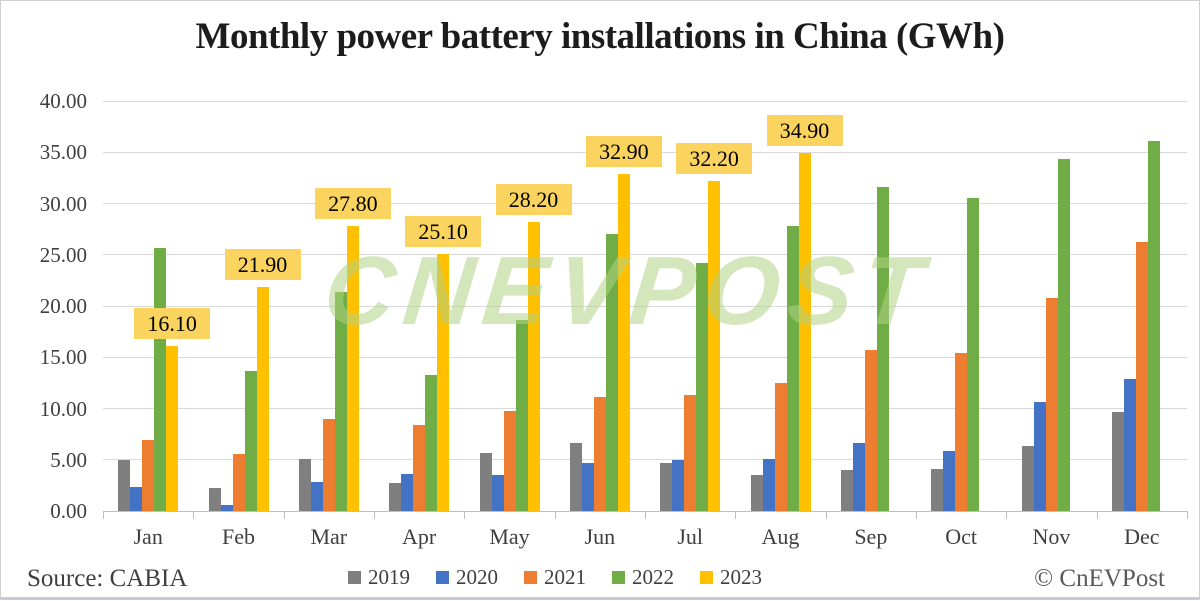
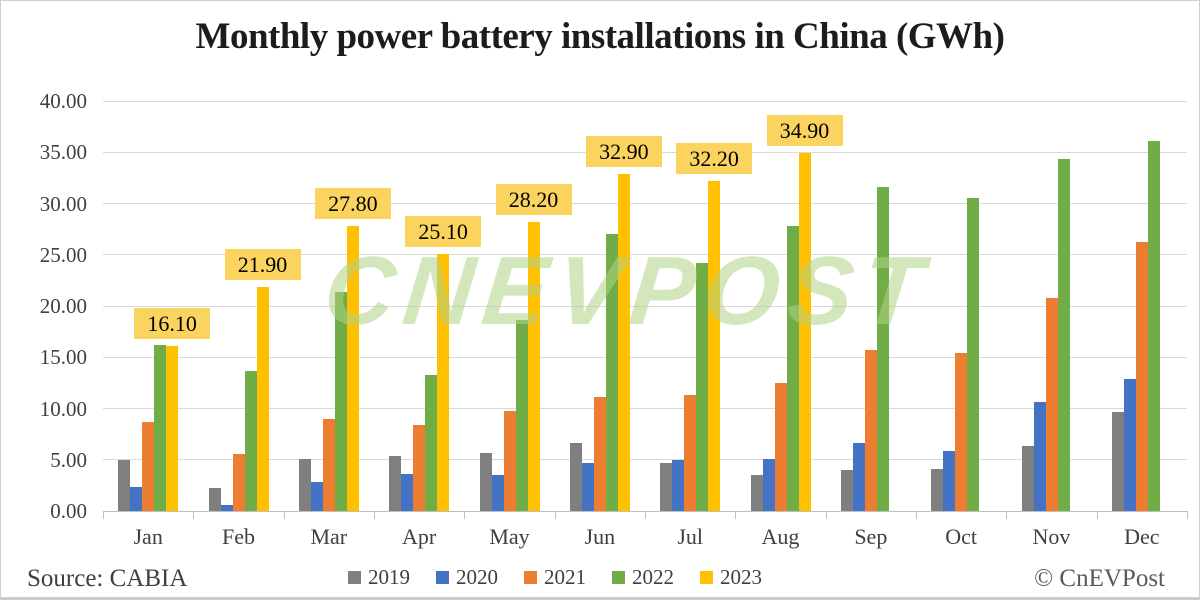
2021/Jan: 6.9 -> 8.7
2022/Jan: 25.7 -> 16.2
2019/Apr: 2.7 -> 5.4
